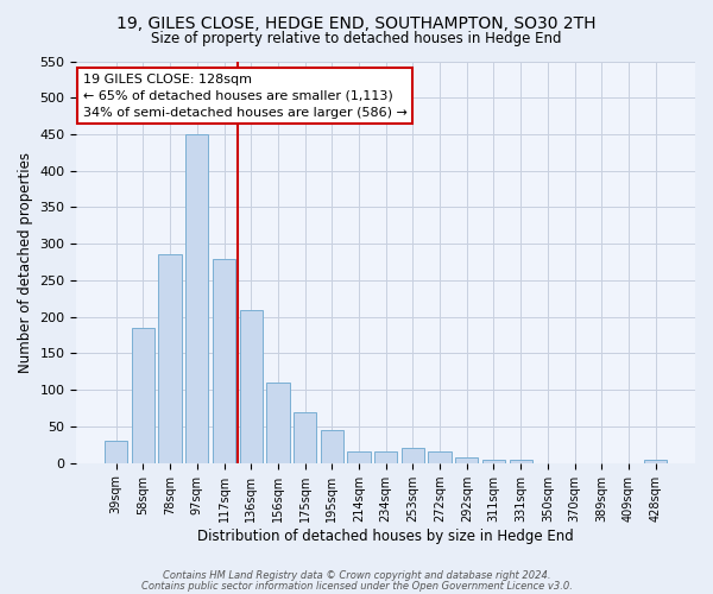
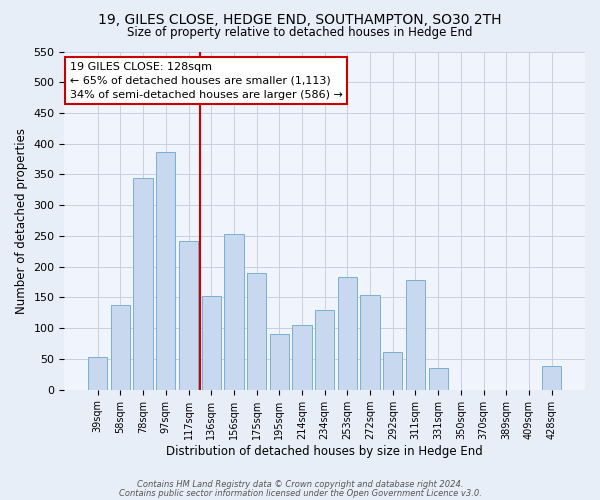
39sqm: 30 -> 54
58sqm: 185 -> 138
78sqm: 285 -> 344
97sqm: 450 -> 386
117sqm: 280 -> 242
136sqm: 210 -> 152
156sqm: 110 -> 254
175sqm: 70 -> 190
195sqm: 45 -> 90
214sqm: 15 -> 106
234sqm: 15 -> 130
253sqm: 20 -> 184
272sqm: 15 -> 154
292sqm: 8 -> 62
311sqm: 5 -> 178
331sqm: 5 -> 36
428sqm: 5 -> 38
